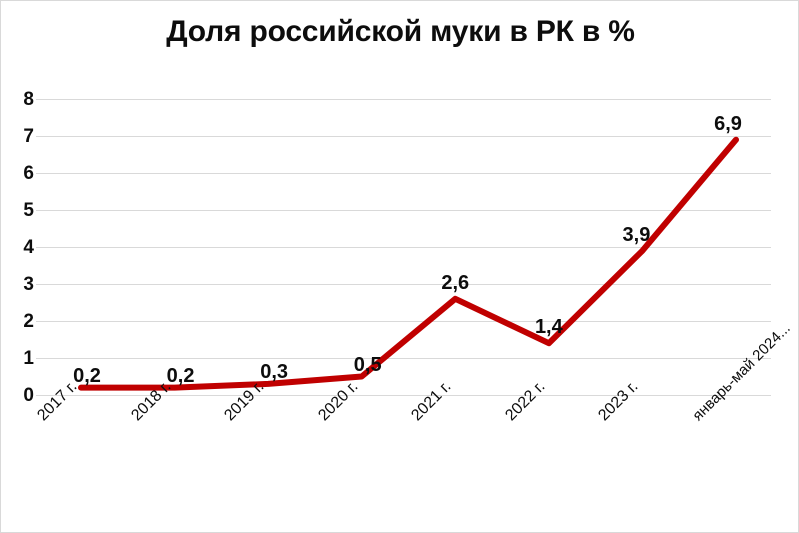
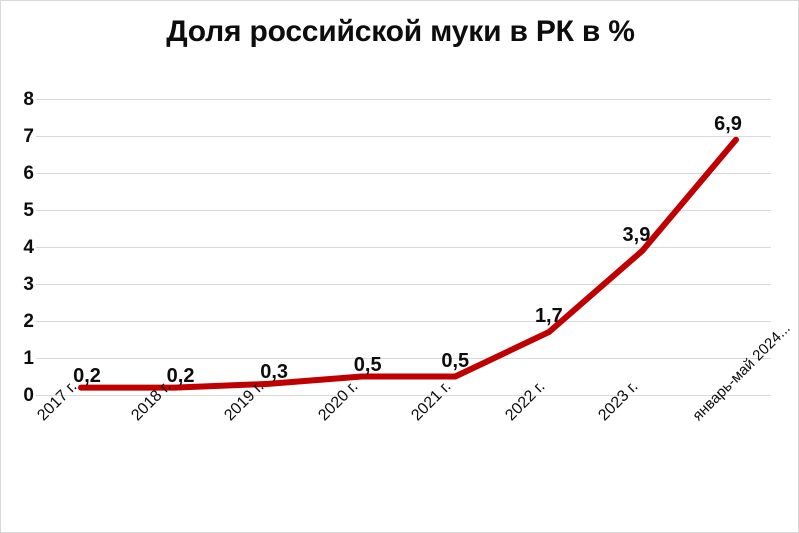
2021 г.: 2,6 -> 0,5
2022 г.: 1,4 -> 1,7
